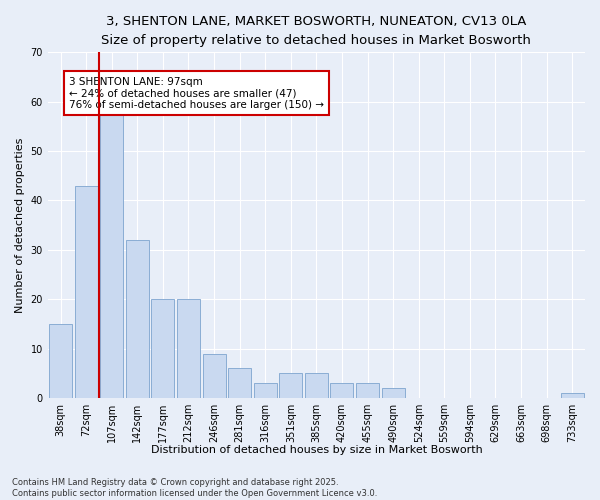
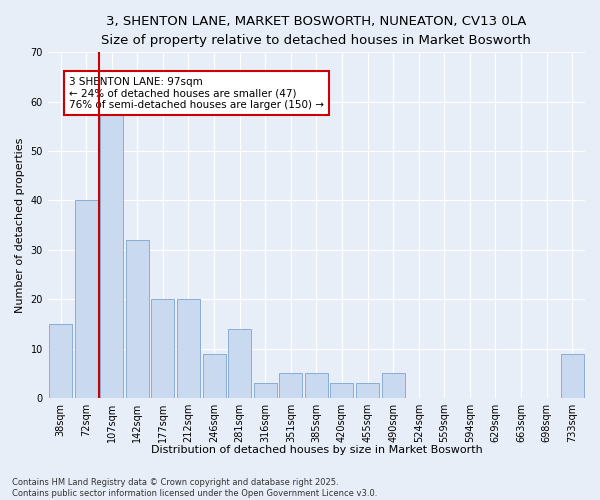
72sqm: 43 -> 40
281sqm: 6 -> 14
490sqm: 2 -> 5
733sqm: 1 -> 9
